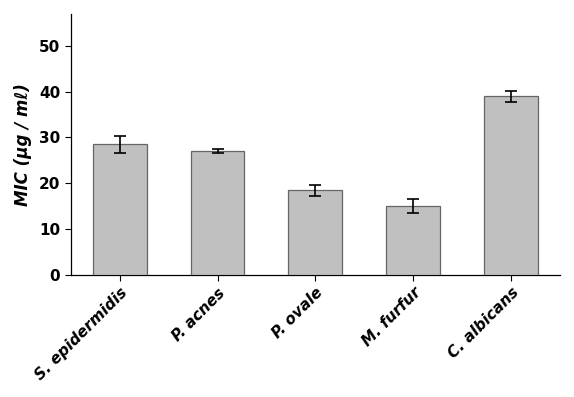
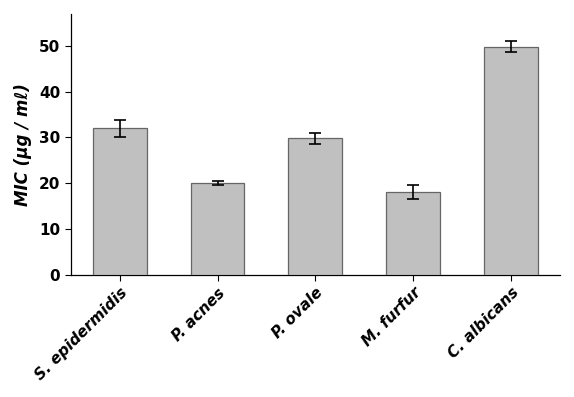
S. epidermidis: 28.5 -> 32.0
P. acnes: 27.0 -> 20.0
P. ovale: 18.5 -> 29.8
M. furfur: 15.0 -> 18.0
C. albicans: 39.0 -> 49.8
